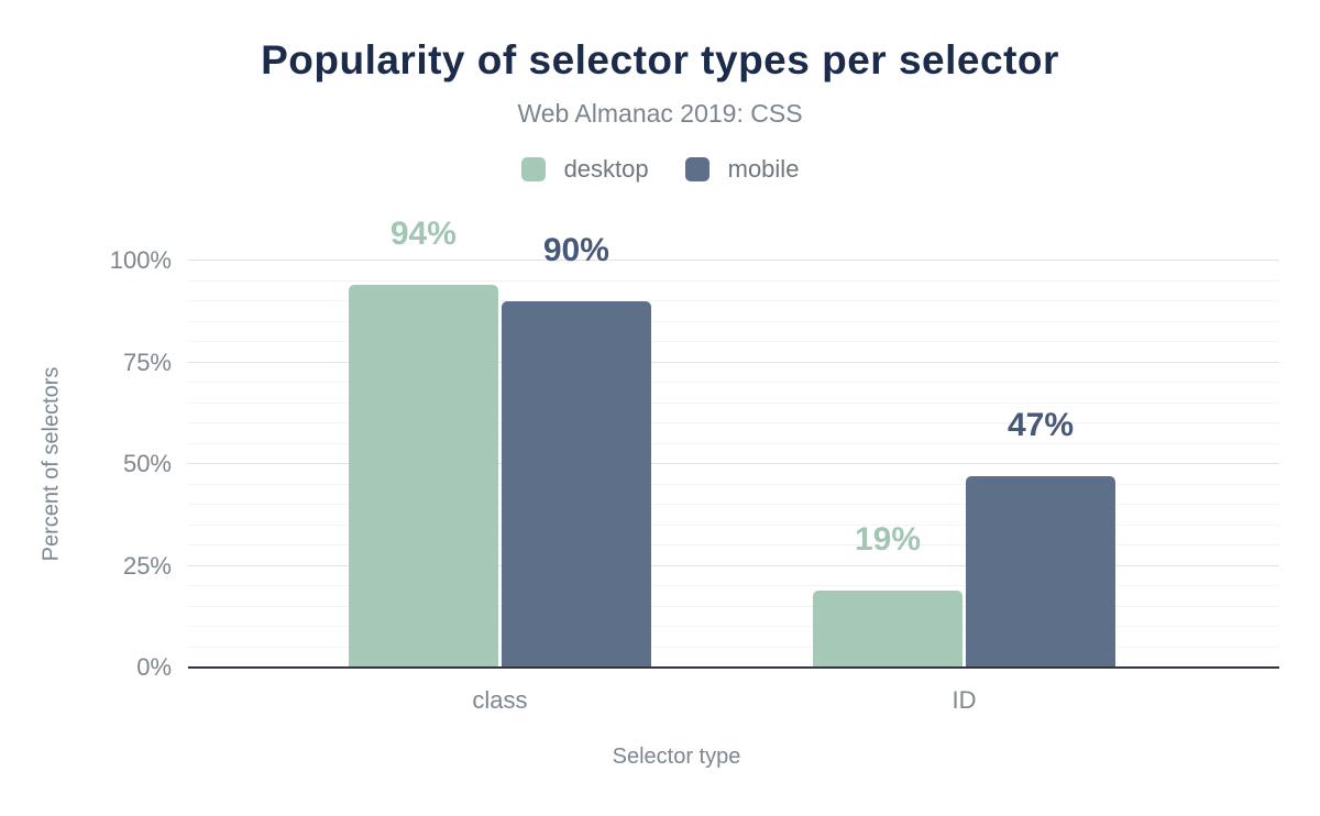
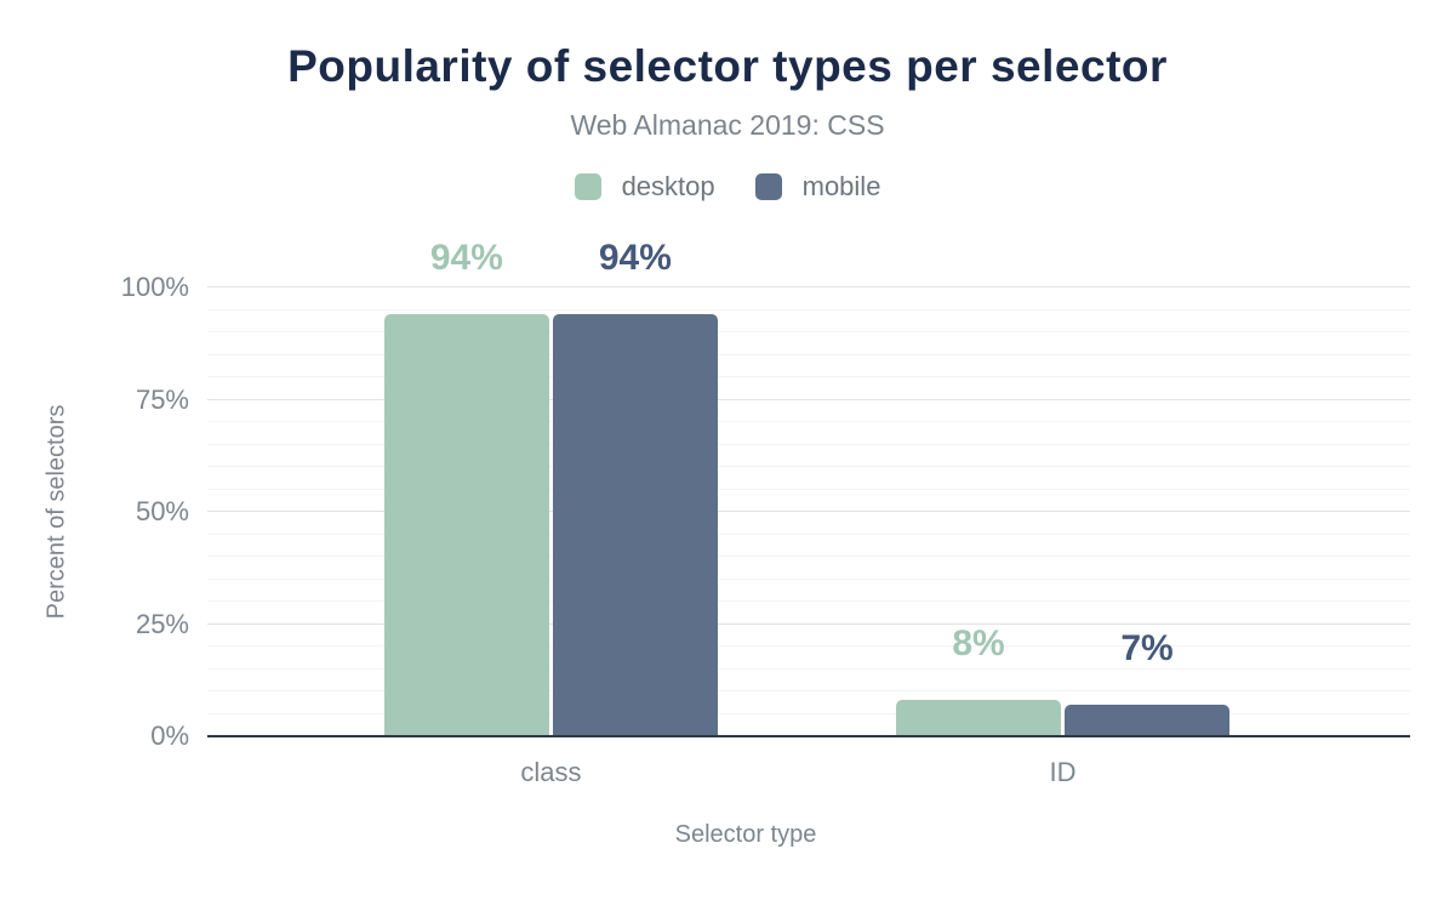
mobile/class: 90% -> 94%
desktop/ID: 19% -> 8%
mobile/ID: 47% -> 7%
